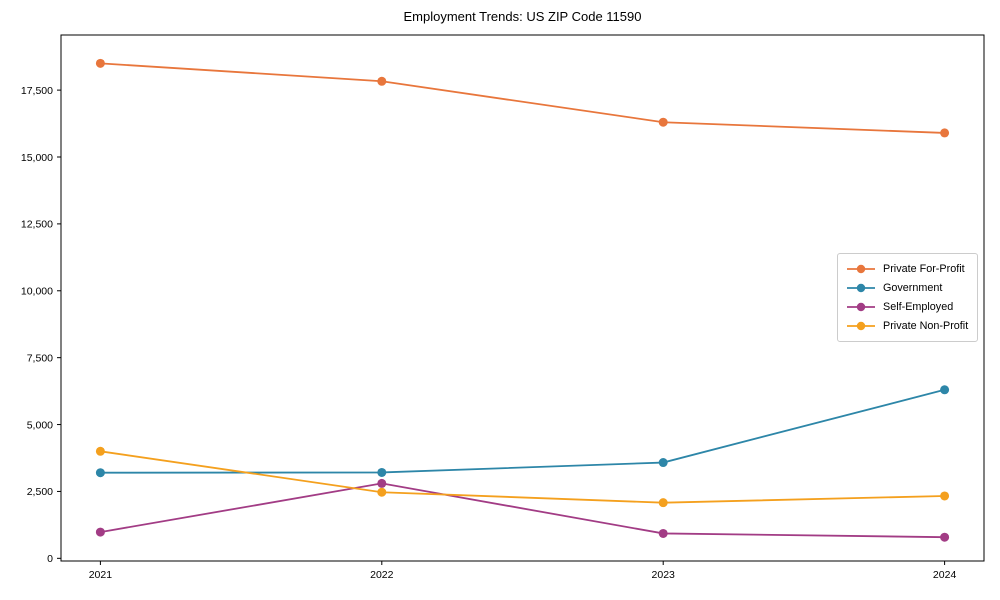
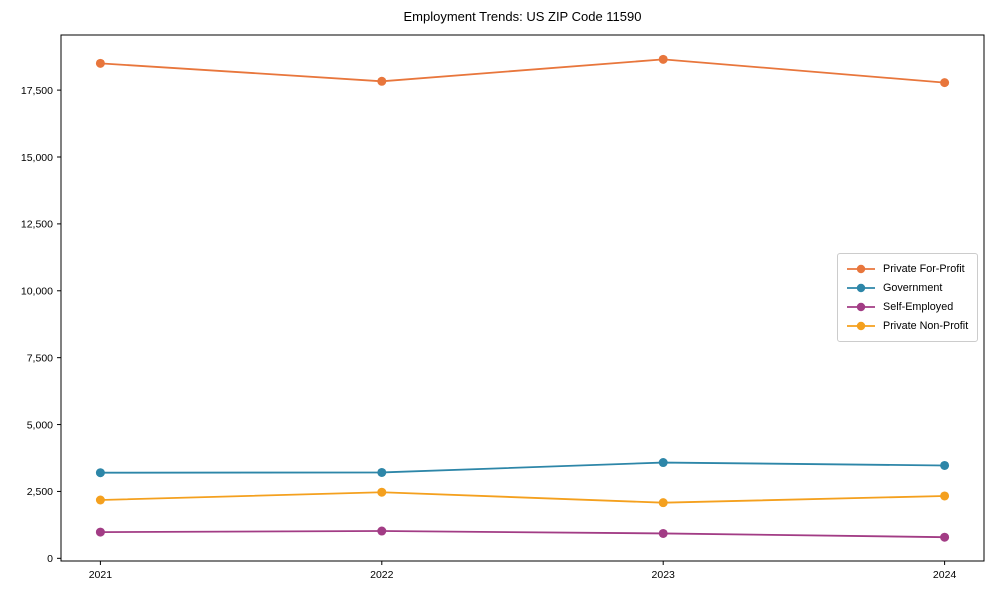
Private Non-Profit/2021: 4000 -> 2200
Self-Employed/2022: 2800 -> 1000
Private For-Profit/2023: 16300 -> 18600
Private For-Profit/2024: 15900 -> 17800
Government/2024: 6300 -> 3500
